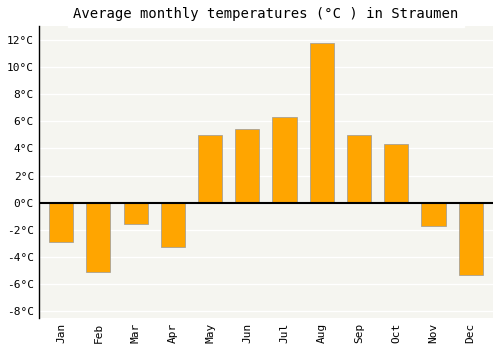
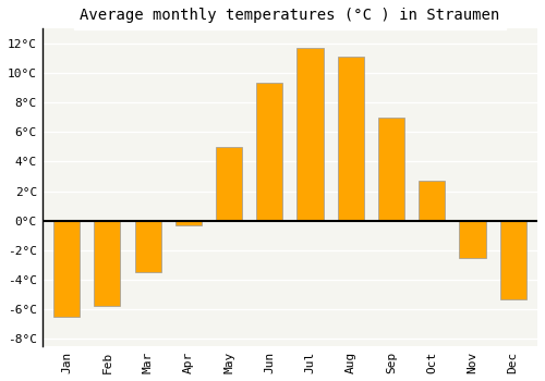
Jan: -2.9°C -> -6.5°C
Feb: -5.1°C -> -5.8°C
Mar: -1.6°C -> -3.5°C
Apr: -3.3°C -> -0.3°C
Jun: 5.4°C -> 9.3°C
Jul: 6.3°C -> 11.7°C
Aug: 11.8°C -> 11.1°C
Sep: 5.0°C -> 7.0°C
Oct: 4.3°C -> 2.7°C
Nov: -1.7°C -> -2.5°C
